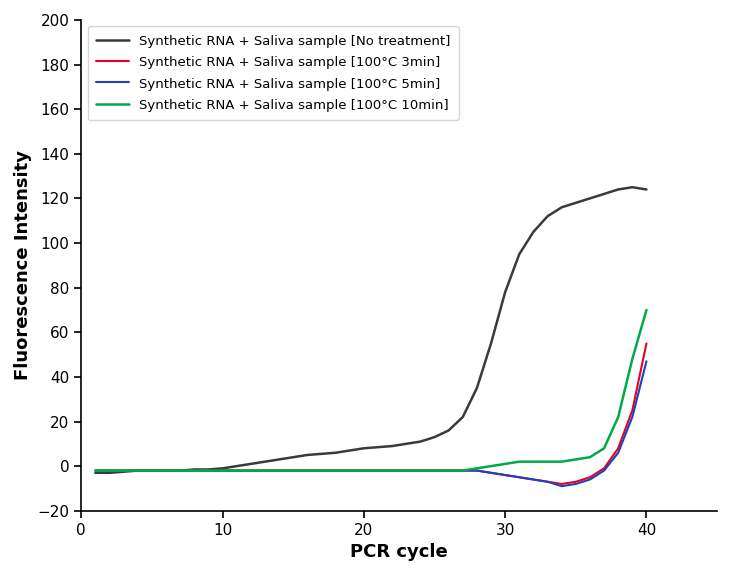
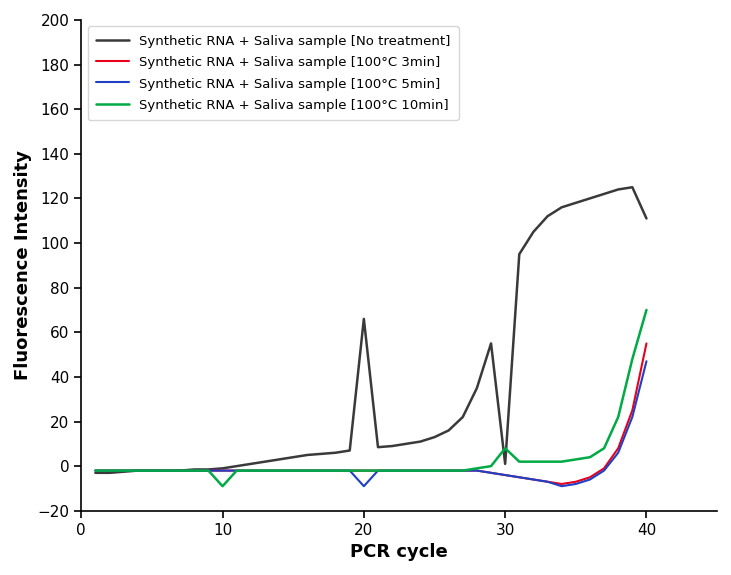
Synthetic RNA + Saliva sample [100°C 10min]/10: -2 -> -9
Synthetic RNA + Saliva sample [No treatment]/20: 8.0 -> 66.0
Synthetic RNA + Saliva sample [100°C 5min]/20: -2 -> -9
Synthetic RNA + Saliva sample [No treatment]/30: 78.0 -> 1.0
Synthetic RNA + Saliva sample [100°C 10min]/30: 1 -> 8
Synthetic RNA + Saliva sample [No treatment]/40: 124.0 -> 111.0
